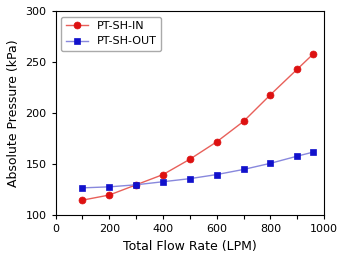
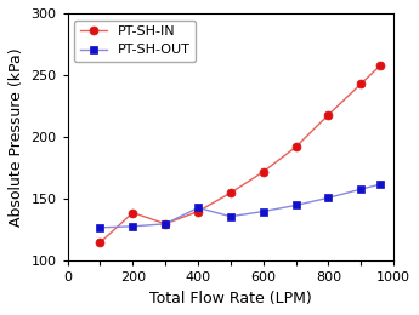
PT-SH-IN/200: 120 -> 139
PT-SH-OUT/400: 133 -> 143
